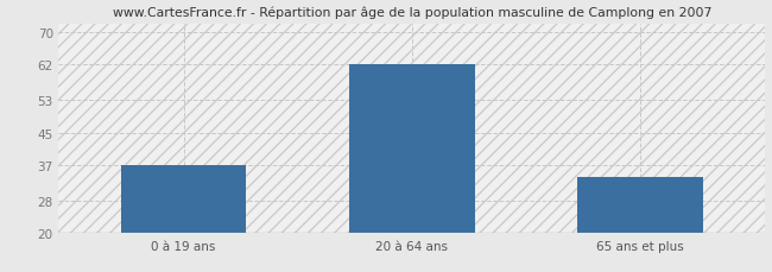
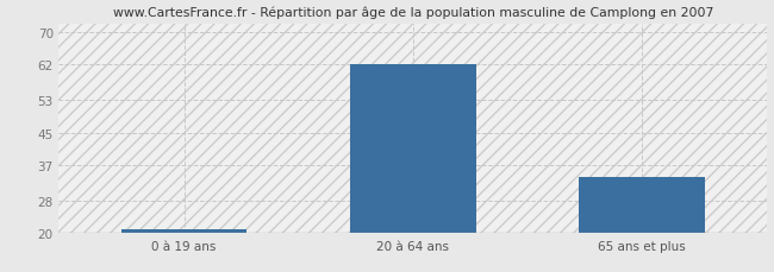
0 à 19 ans: 37 -> 21
